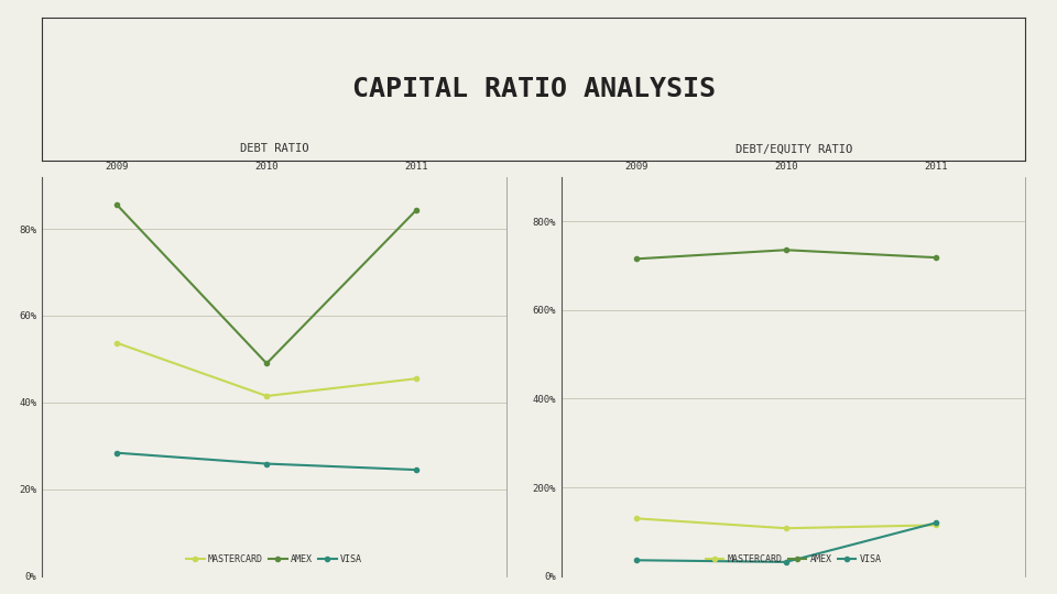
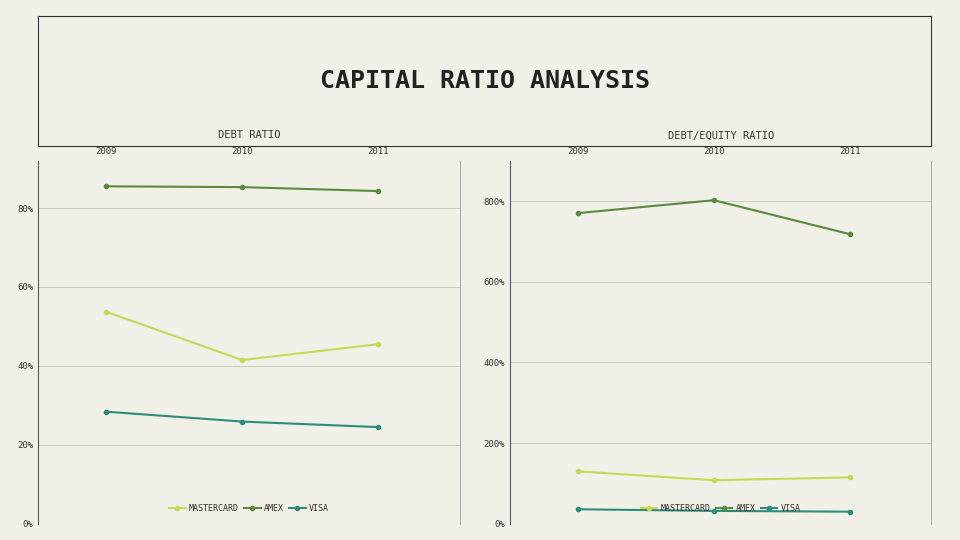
DEBT RATIO/AMEX/2010: 49.0% -> 85.3%
DEBT/EQUITY RATIO/AMEX/2009: 715% -> 770%
DEBT/EQUITY RATIO/AMEX/2010: 735% -> 802%
DEBT/EQUITY RATIO/VISA/2011: 120% -> 30%
